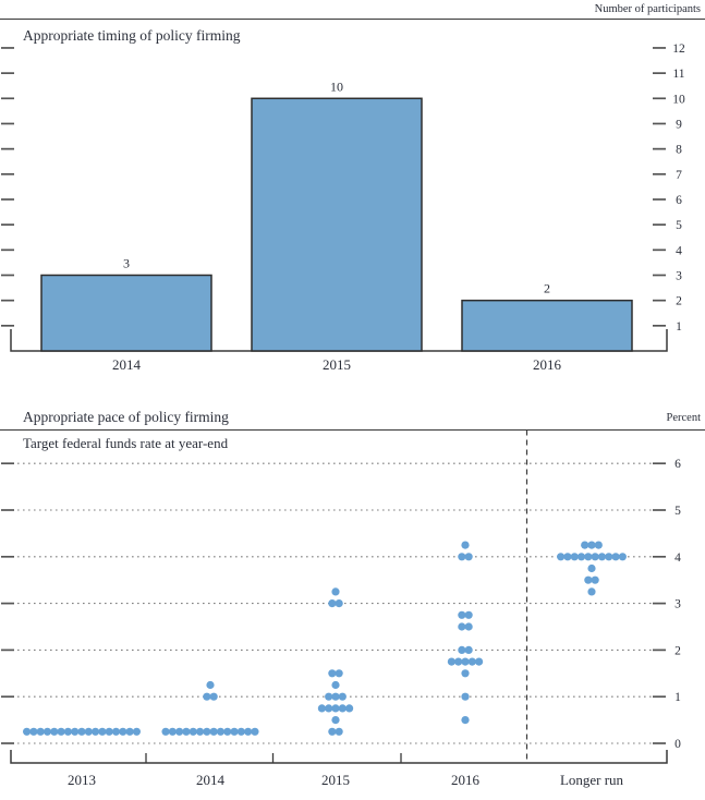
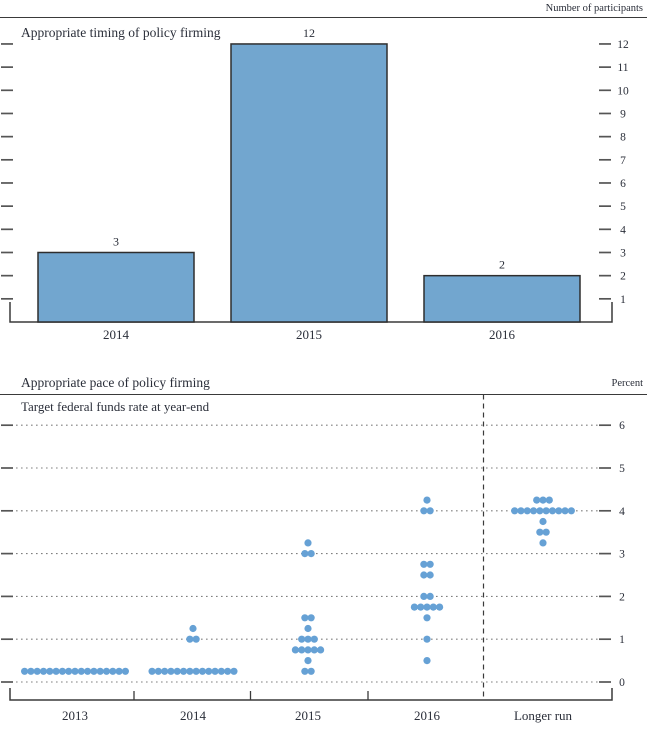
Appropriate timing of policy firming/2015: 10 -> 12
